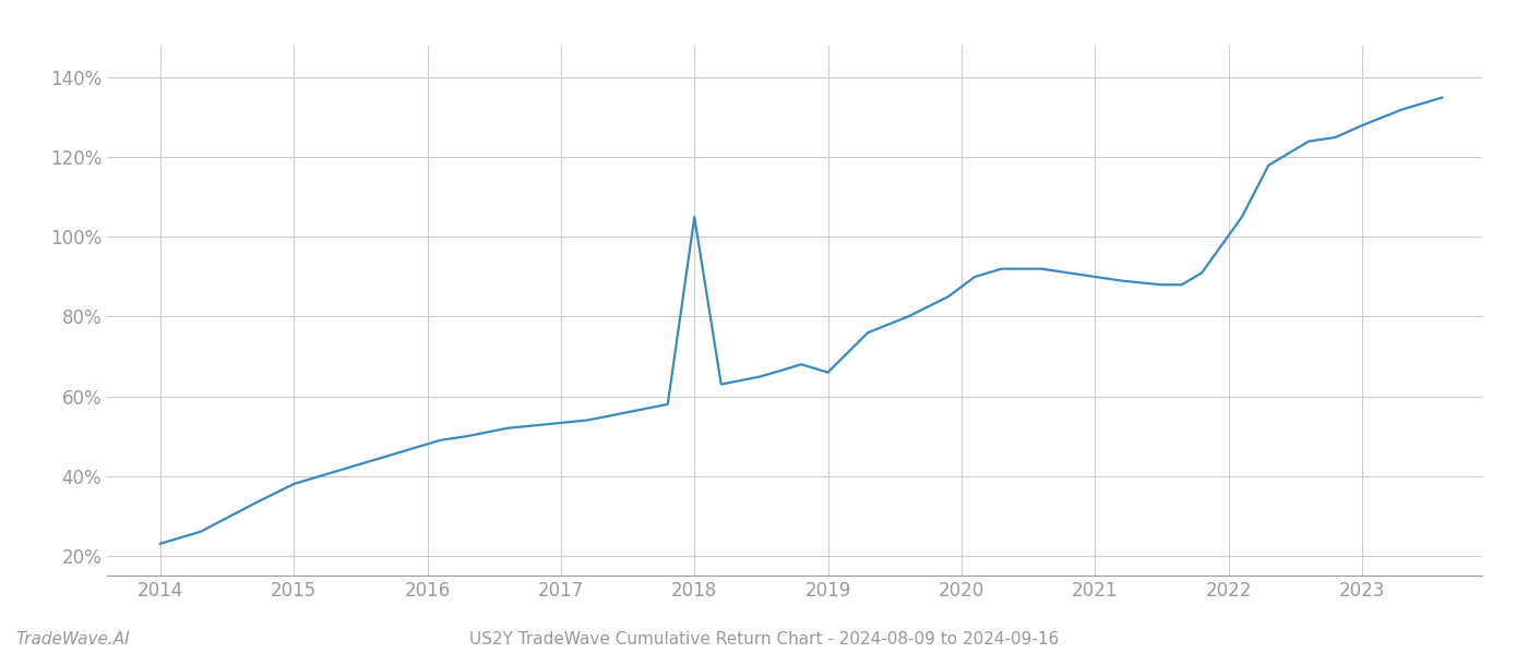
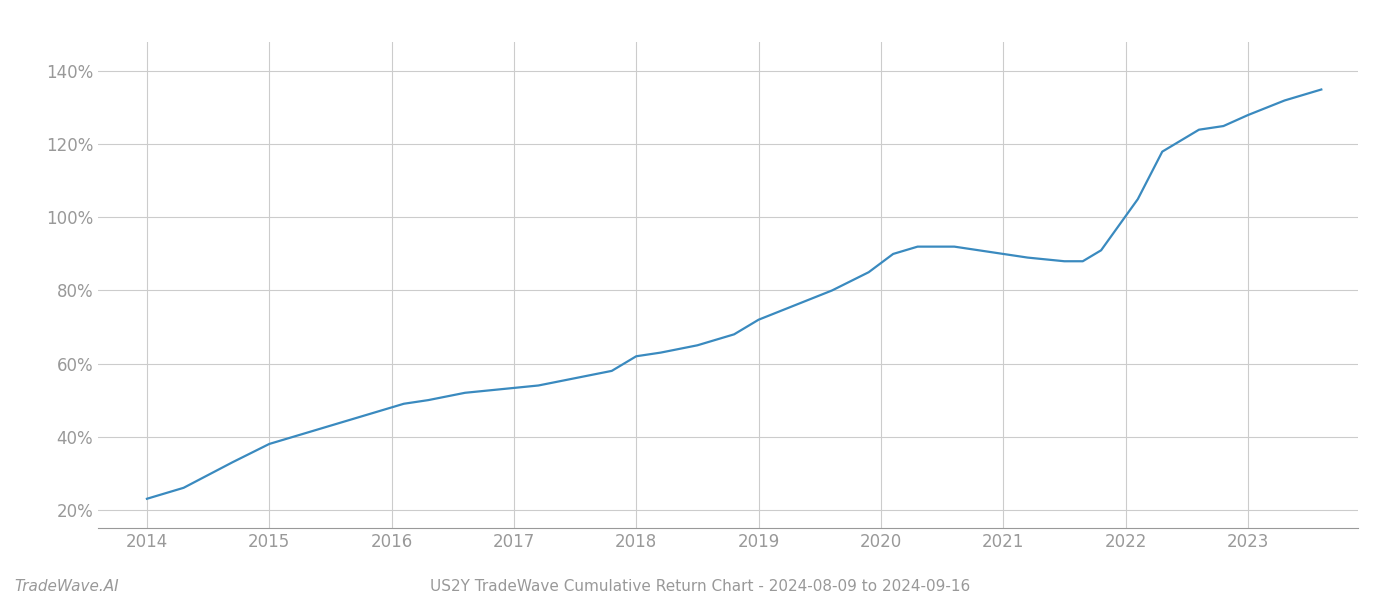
2018: 105% -> 62%
2019: 66% -> 72%
